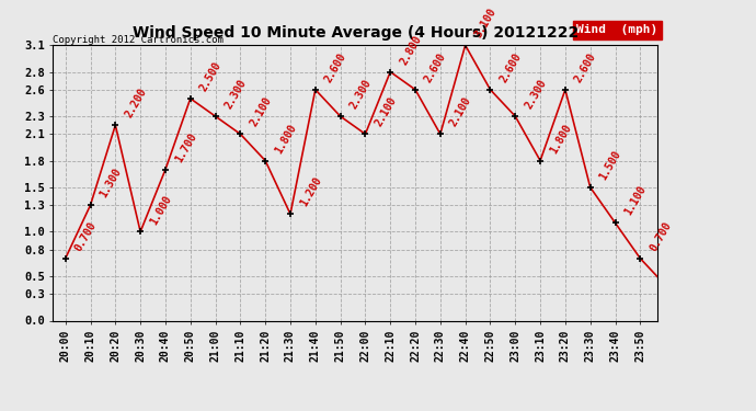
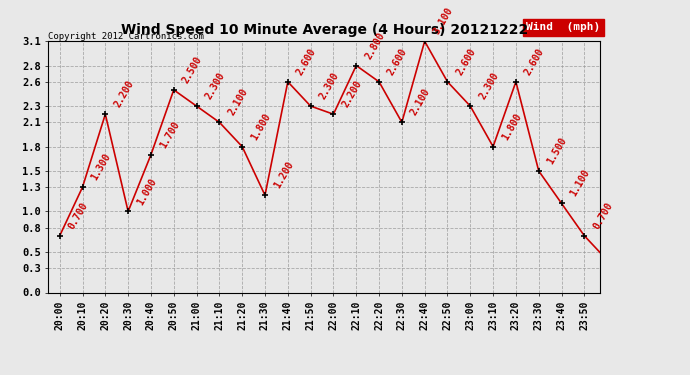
22:00: 2.100 -> 2.200
